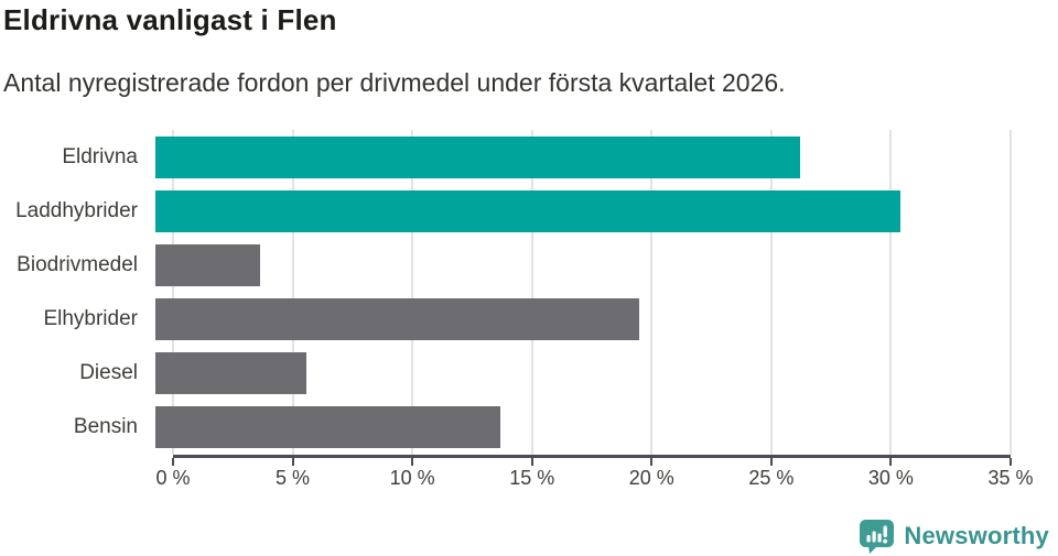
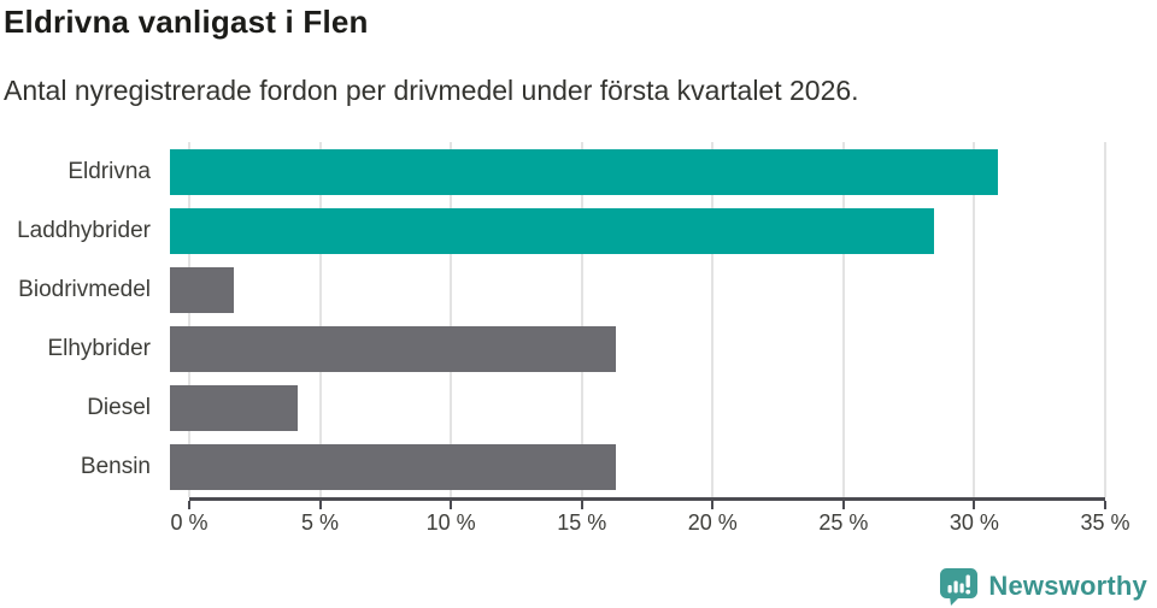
Eldrivna: 26.4% -> 31.0%
Laddhybrider: 30.5% -> 28.6%
Biodrivmedel: 4.3% -> 2.4%
Elhybrider: 19.8% -> 16.7%
Diesel: 6.2% -> 4.8%
Bensin: 14.1% -> 16.7%
